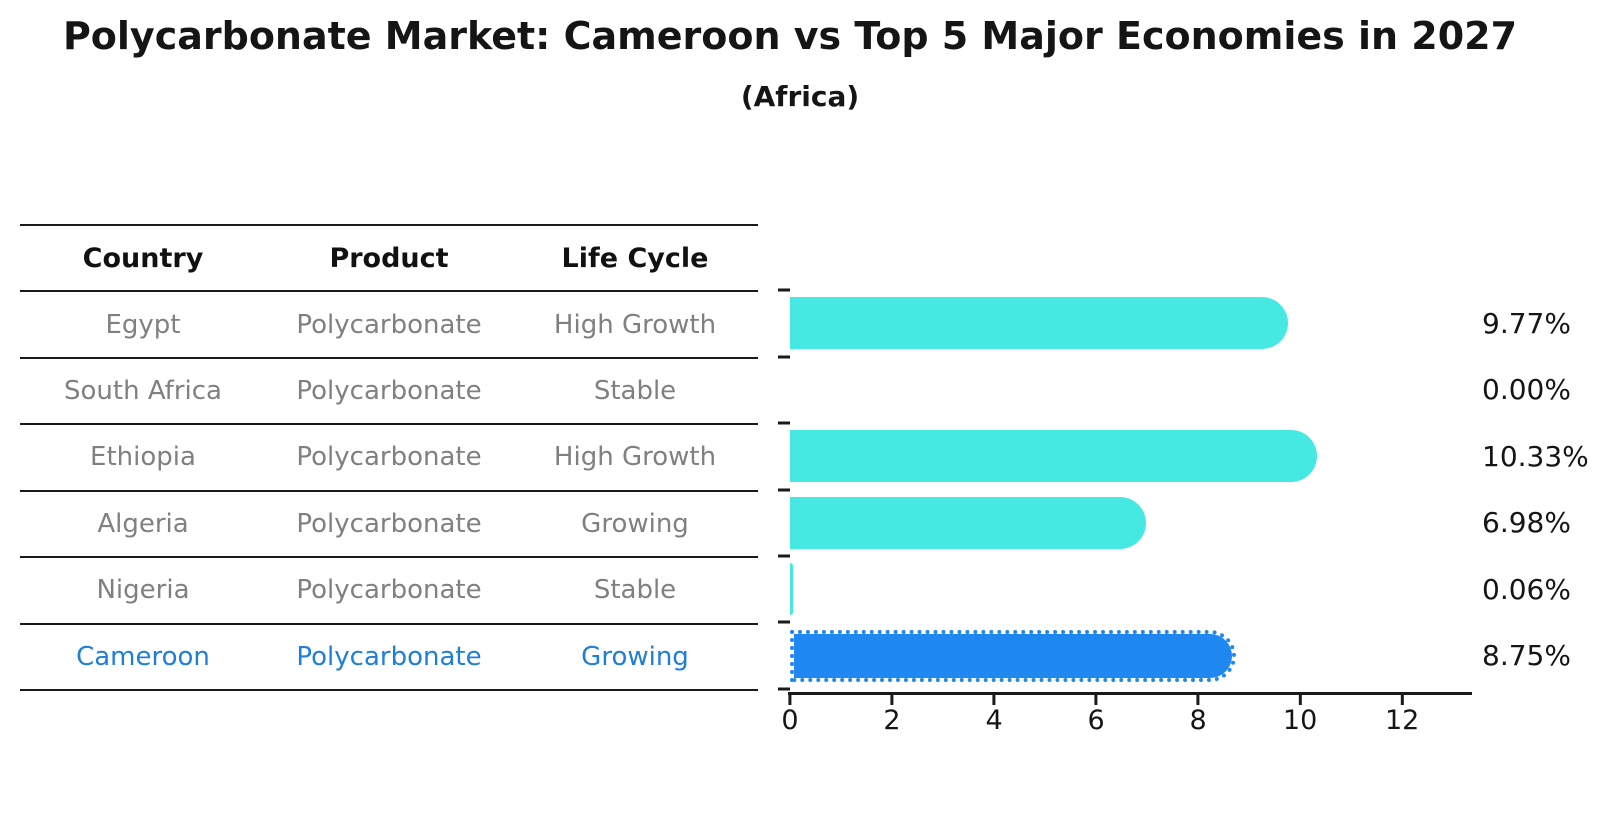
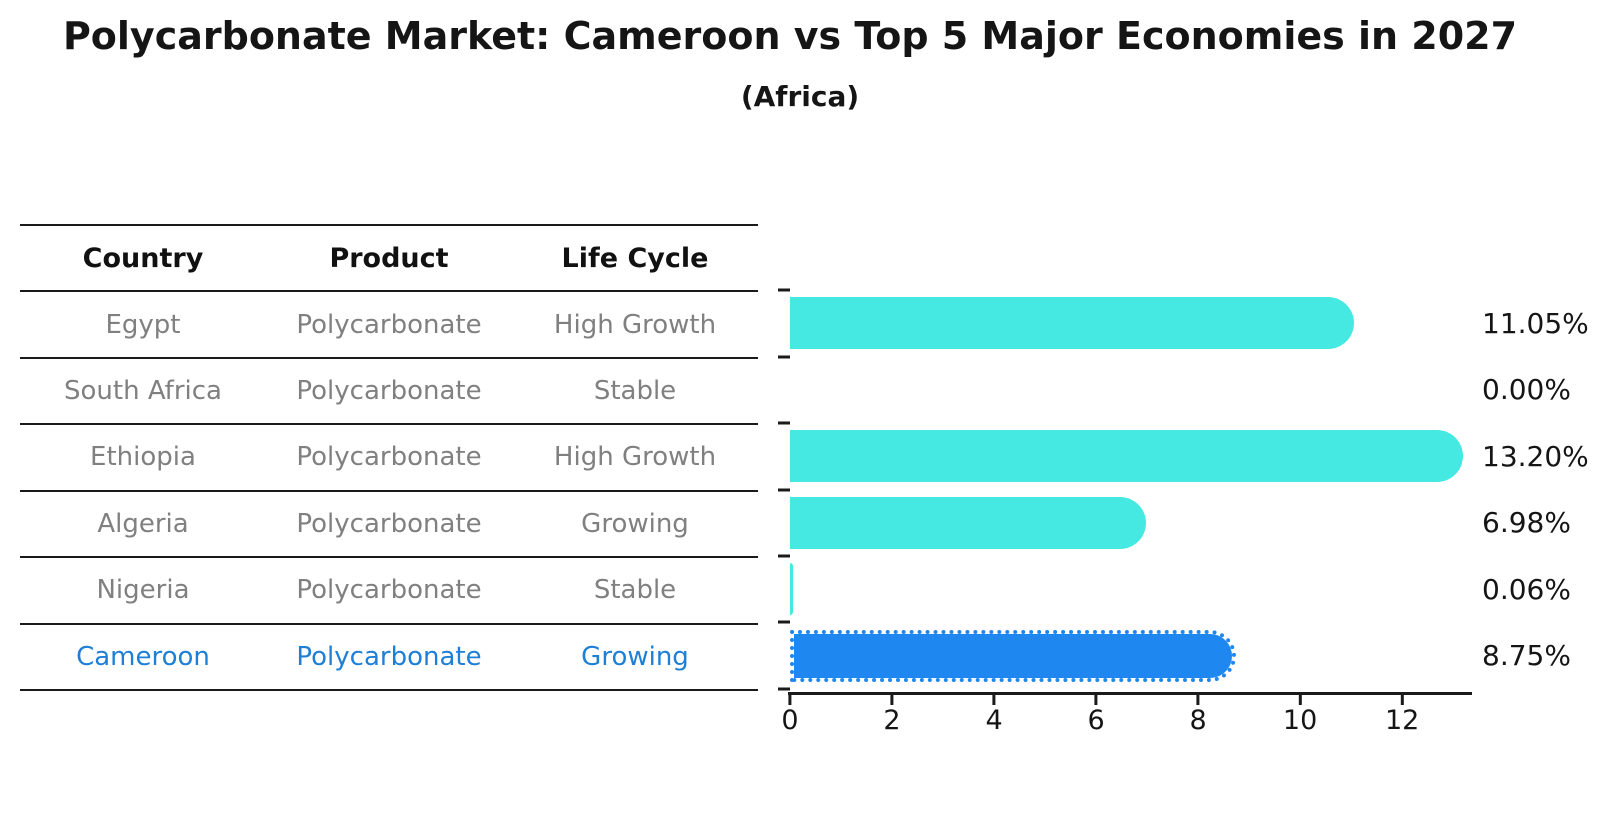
Egypt: 9.77% -> 11.05%
Ethiopia: 10.33% -> 13.20%
